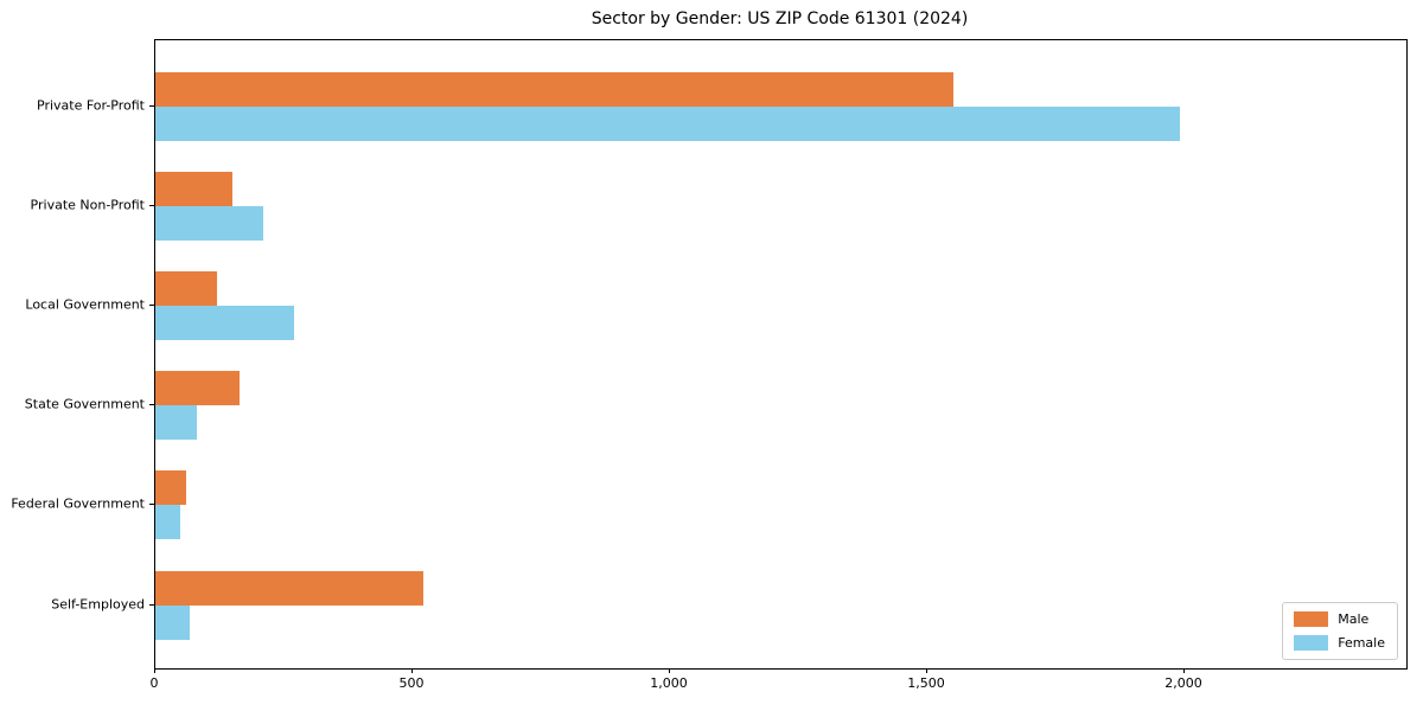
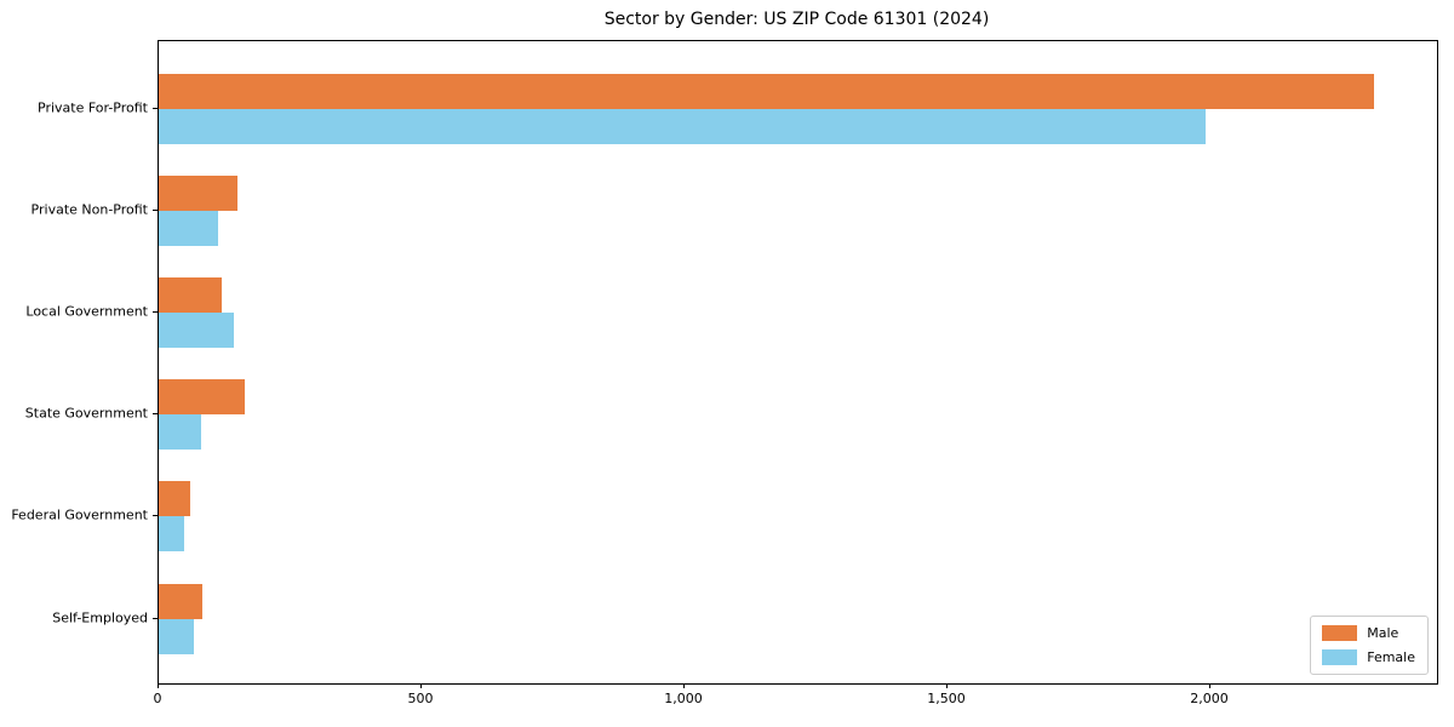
Male/Private For-Profit: 1550 -> 2310
Female/Private Non-Profit: 210 -> 110
Female/Local Government: 270 -> 140
Male/Self-Employed: 520 -> 80
